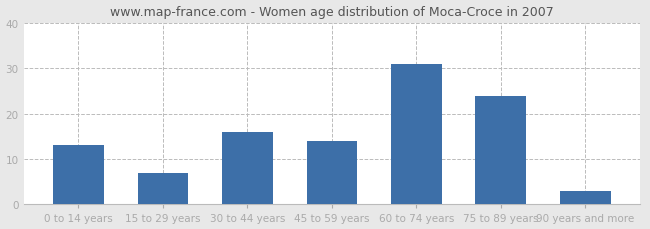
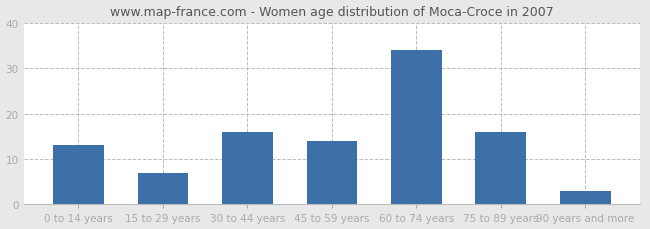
60 to 74 years: 31 -> 34
75 to 89 years: 24 -> 16
